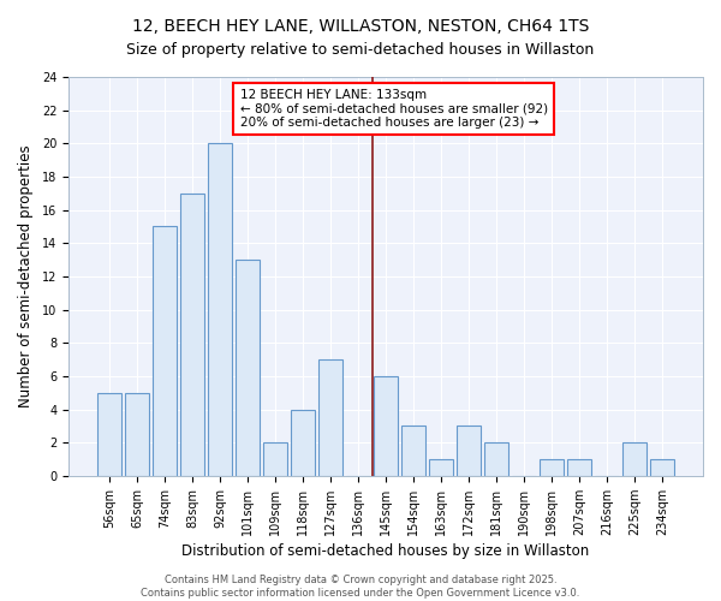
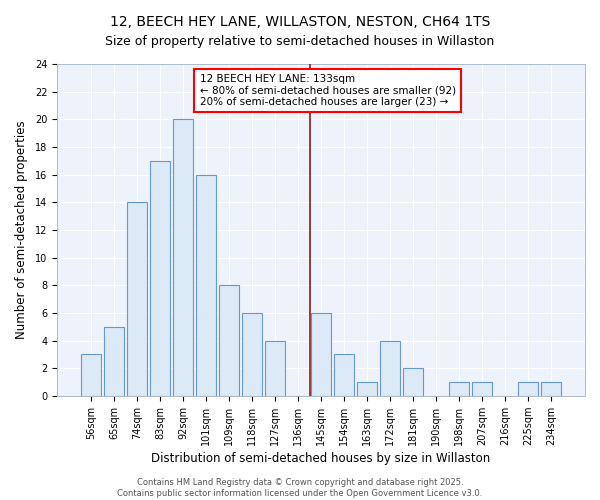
56sqm: 5 -> 3
74sqm: 15 -> 14
101sqm: 13 -> 16
109sqm: 2 -> 8
118sqm: 4 -> 6
127sqm: 7 -> 4
172sqm: 3 -> 4
225sqm: 2 -> 1
